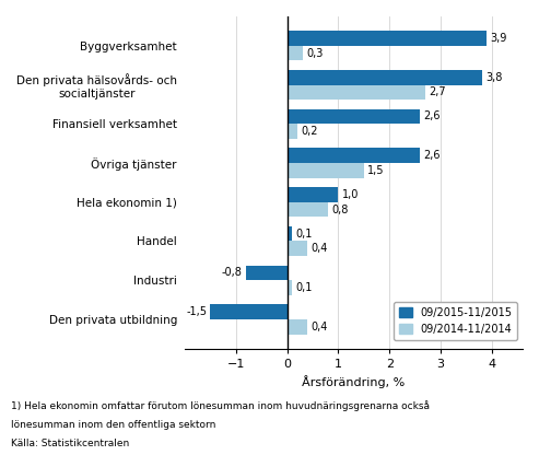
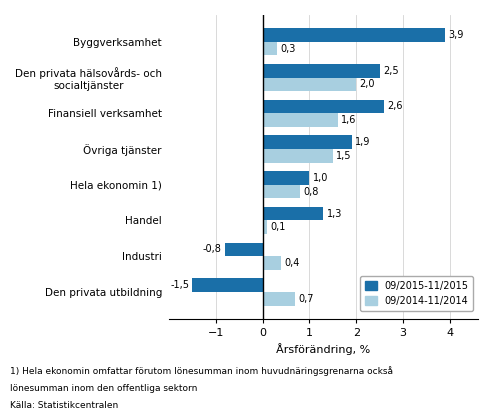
09/2015-11/2015/Den privata hälsovårds- och socialtjänster: 3,8 -> 2,5
09/2014-11/2014/Den privata hälsovårds- och socialtjänster: 2,7 -> 2,0
09/2014-11/2014/Finansiell verksamhet: 0,2 -> 1,6
09/2015-11/2015/Övriga tjänster: 2,6 -> 1,9
09/2015-11/2015/Handel: 0,1 -> 1,3
09/2014-11/2014/Handel: 0,4 -> 0,1
09/2014-11/2014/Industri: 0,1 -> 0,4
09/2014-11/2014/Den privata utbildning: 0,4 -> 0,7
